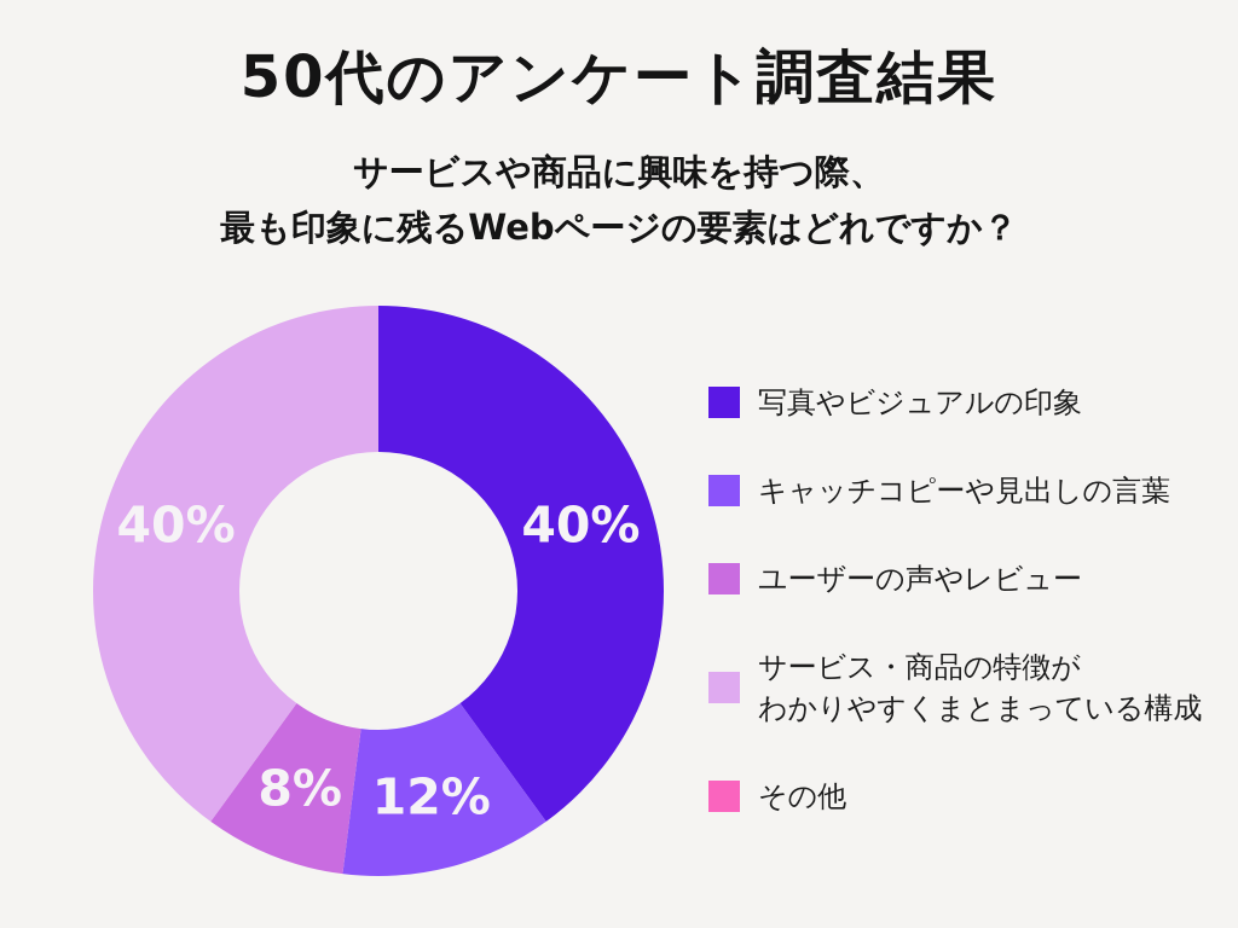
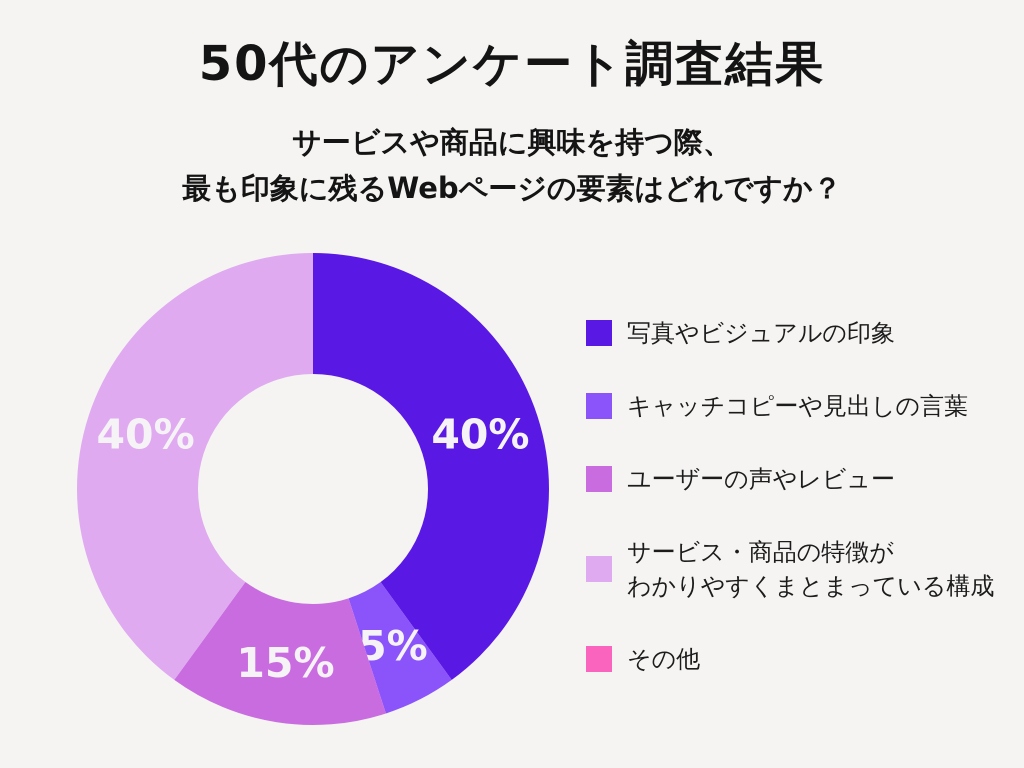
キャッチコピーや見出しの言葉: 12% -> 5%
ユーザーの声やレビュー: 8% -> 15%
